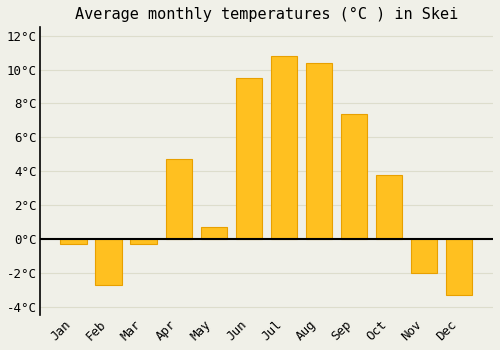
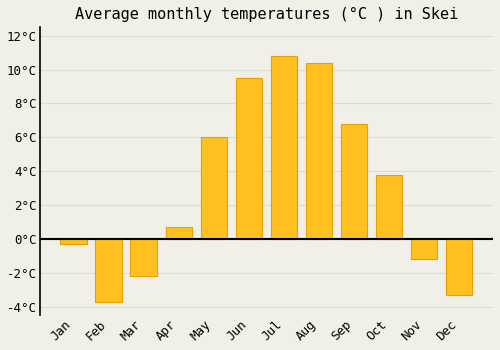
Feb: -2.7°C -> -3.7°C
Mar: -0.3°C -> -2.2°C
Apr: 4.7°C -> 0.7°C
May: 0.7°C -> 6.0°C
Sep: 7.4°C -> 6.8°C
Nov: -2.0°C -> -1.2°C
